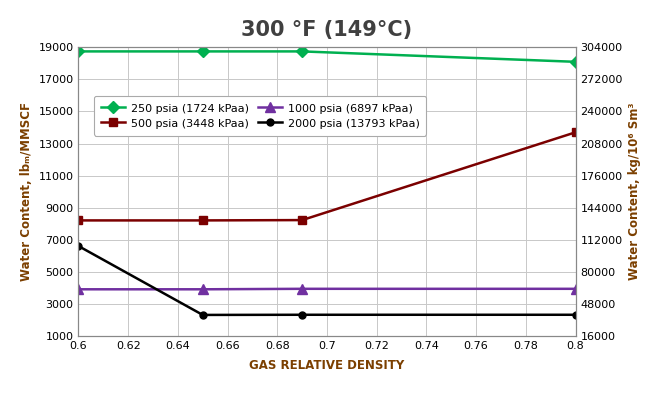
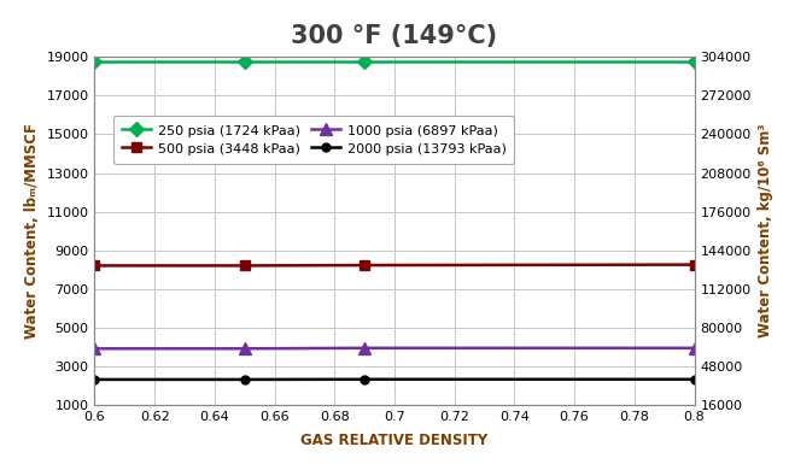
2000 psia (13793 kPaa)/0.6: 6600 -> 2300
250 psia (1724 kPaa)/0.8: 18100 -> 18800
500 psia (3448 kPaa)/0.8: 13700 -> 8200
